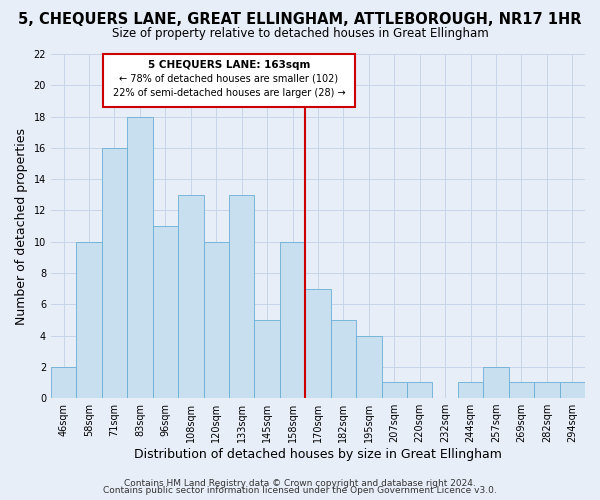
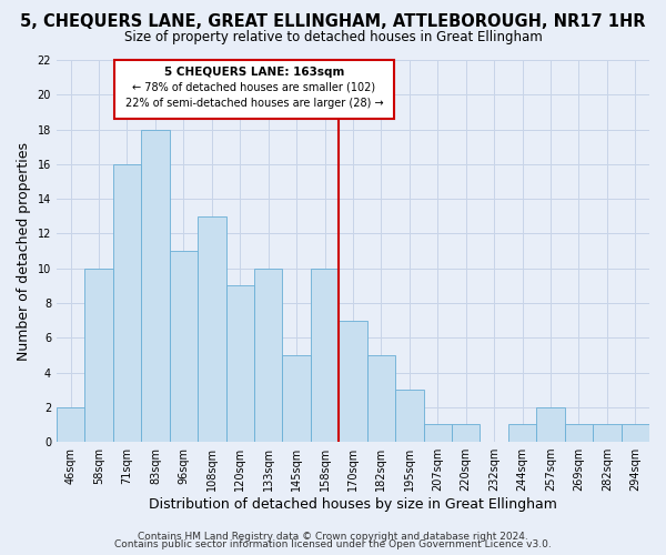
120sqm: 10 -> 9
133sqm: 13 -> 10
195sqm: 4 -> 3
